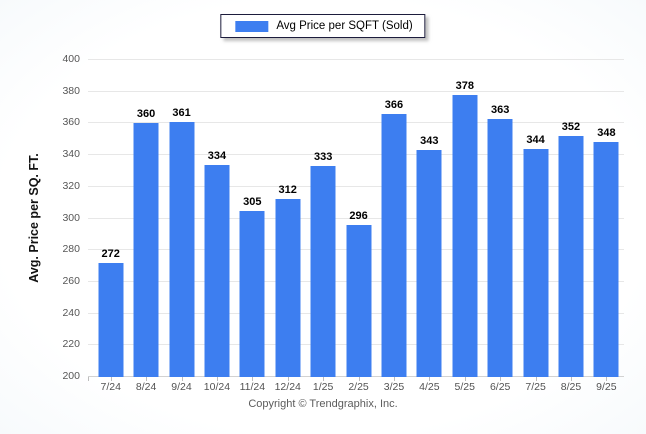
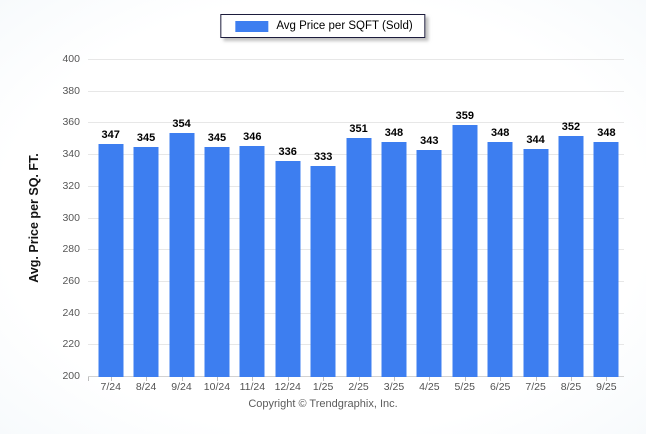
7/24: 272 -> 347
8/24: 360 -> 345
9/24: 361 -> 354
10/24: 334 -> 345
11/24: 305 -> 346
12/24: 312 -> 336
2/25: 296 -> 351
3/25: 366 -> 348
5/25: 378 -> 359
6/25: 363 -> 348
